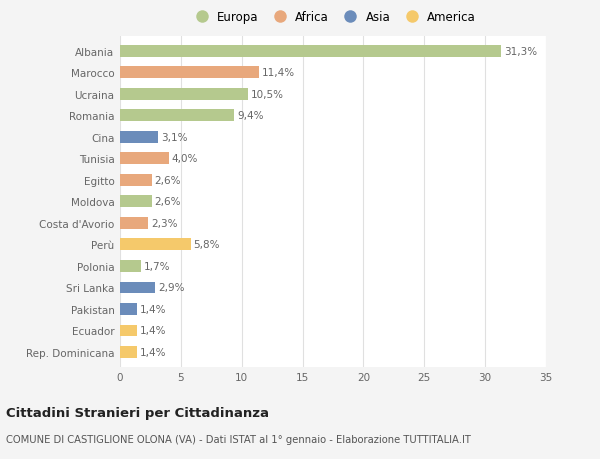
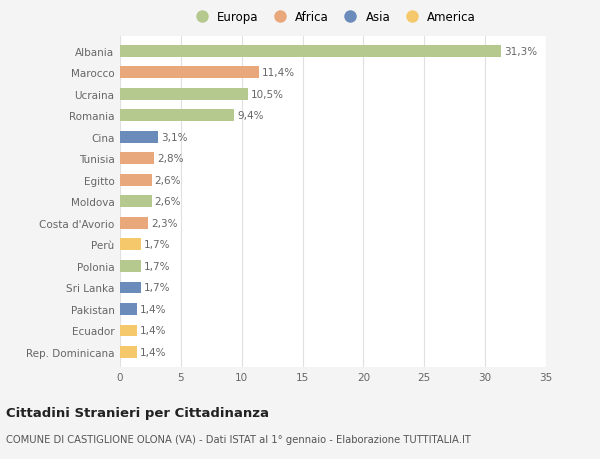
Tunisia: 4,0% -> 2,8%
Perù: 5,8% -> 1,7%
Sri Lanka: 2,9% -> 1,7%
